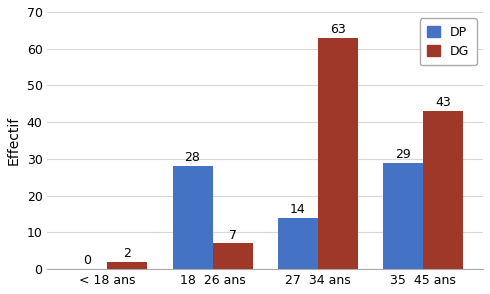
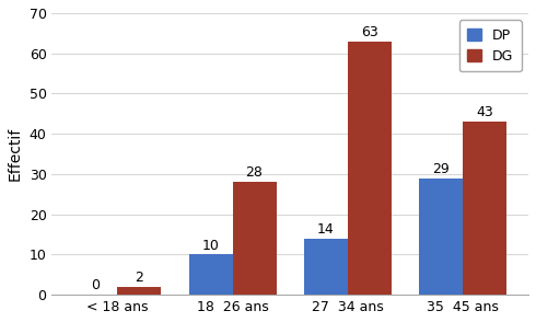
DP/18 26 ans: 28 -> 10
DG/18 26 ans: 7 -> 28
